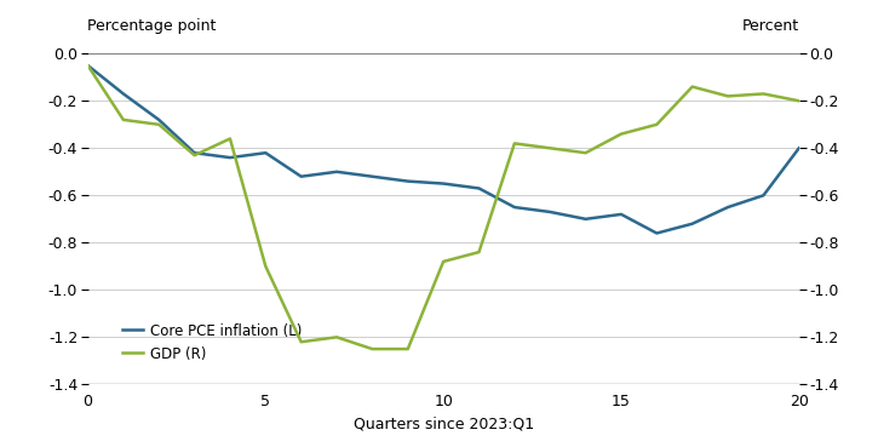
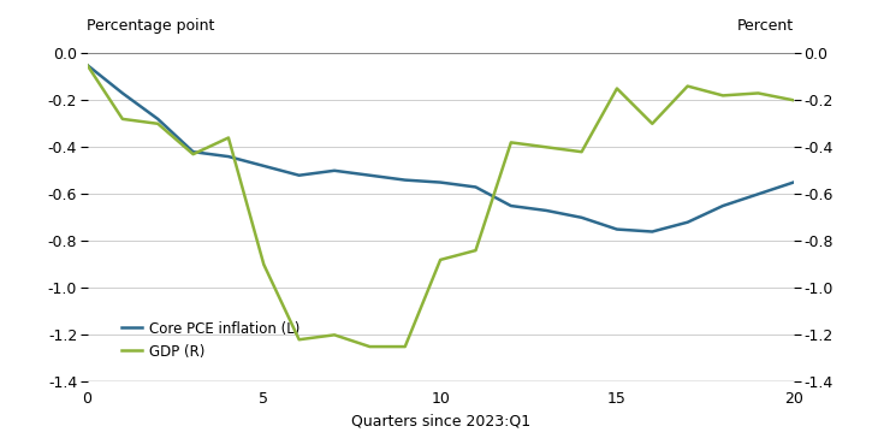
Core PCE inflation (L)/5: -0.42 -> -0.48
Core PCE inflation (L)/15: -0.68 -> -0.75
GDP (R)/15: -0.34 -> -0.15
Core PCE inflation (L)/20: -0.40 -> -0.55
